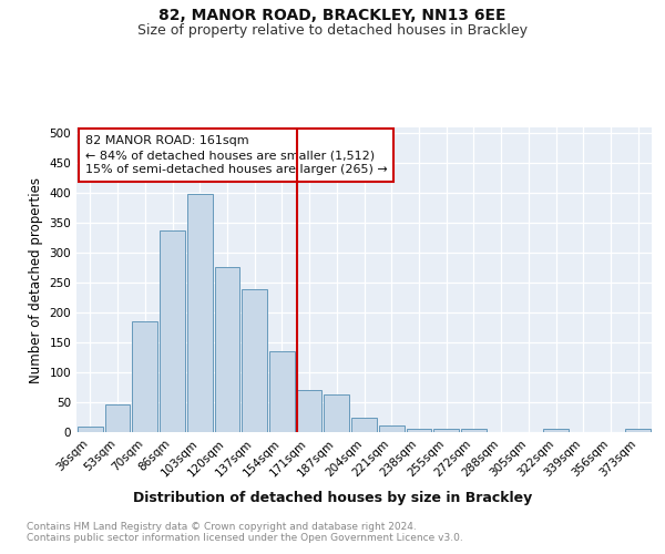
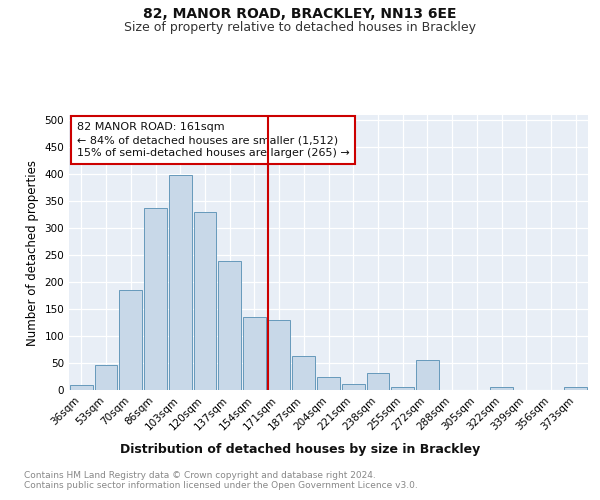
120sqm: 277 -> 330
171sqm: 70 -> 130
238sqm: 6 -> 32
272sqm: 5 -> 56
